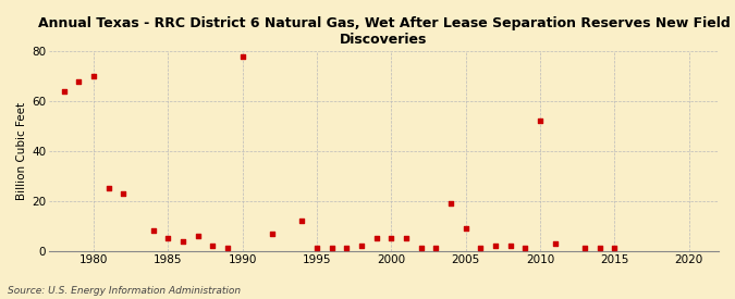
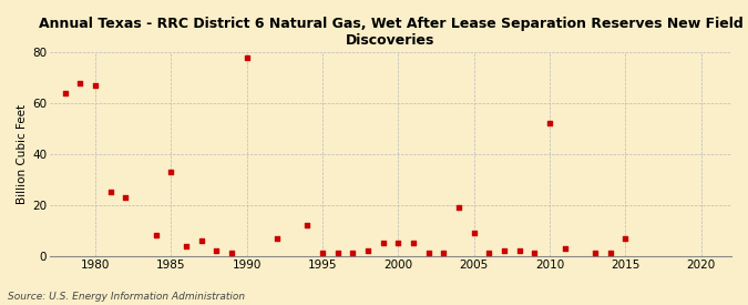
1980: 70 -> 67
1985: 5 -> 33
2015: 1 -> 7
